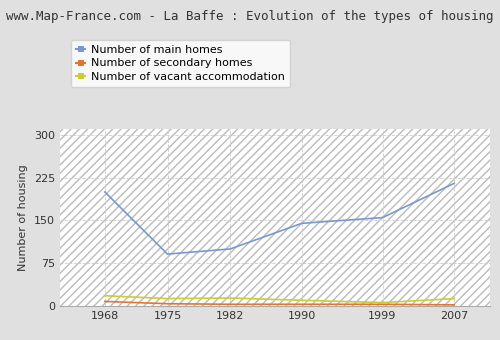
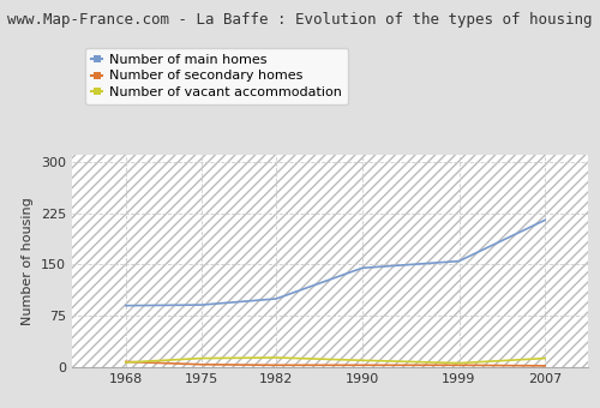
Number of main homes/1968: 200 -> 90
Number of vacant accommodation/1968: 18 -> 7
